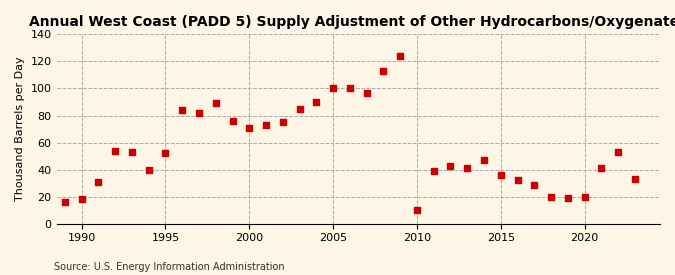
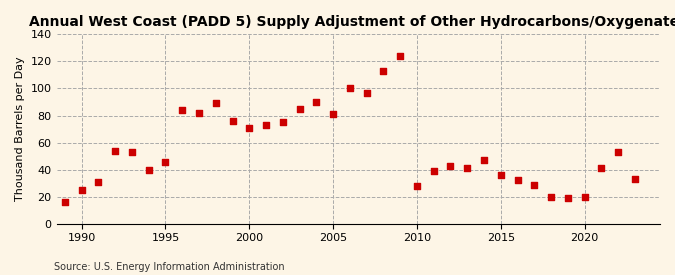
1990: 18 -> 25
1995: 52 -> 46
2005: 100 -> 81
2010: 10 -> 28
